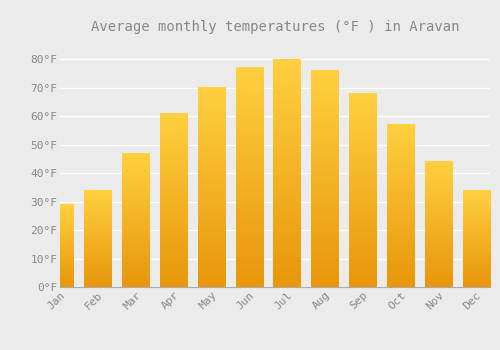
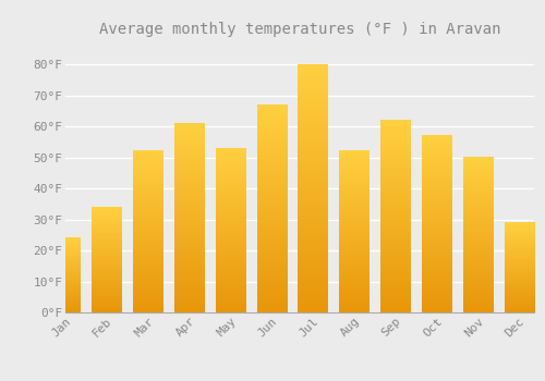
Jan: 29°F -> 24°F
Mar: 47°F -> 52°F
May: 70°F -> 53°F
Jun: 77°F -> 67°F
Aug: 76°F -> 52°F
Sep: 68°F -> 62°F
Nov: 44°F -> 50°F
Dec: 34°F -> 29°F
